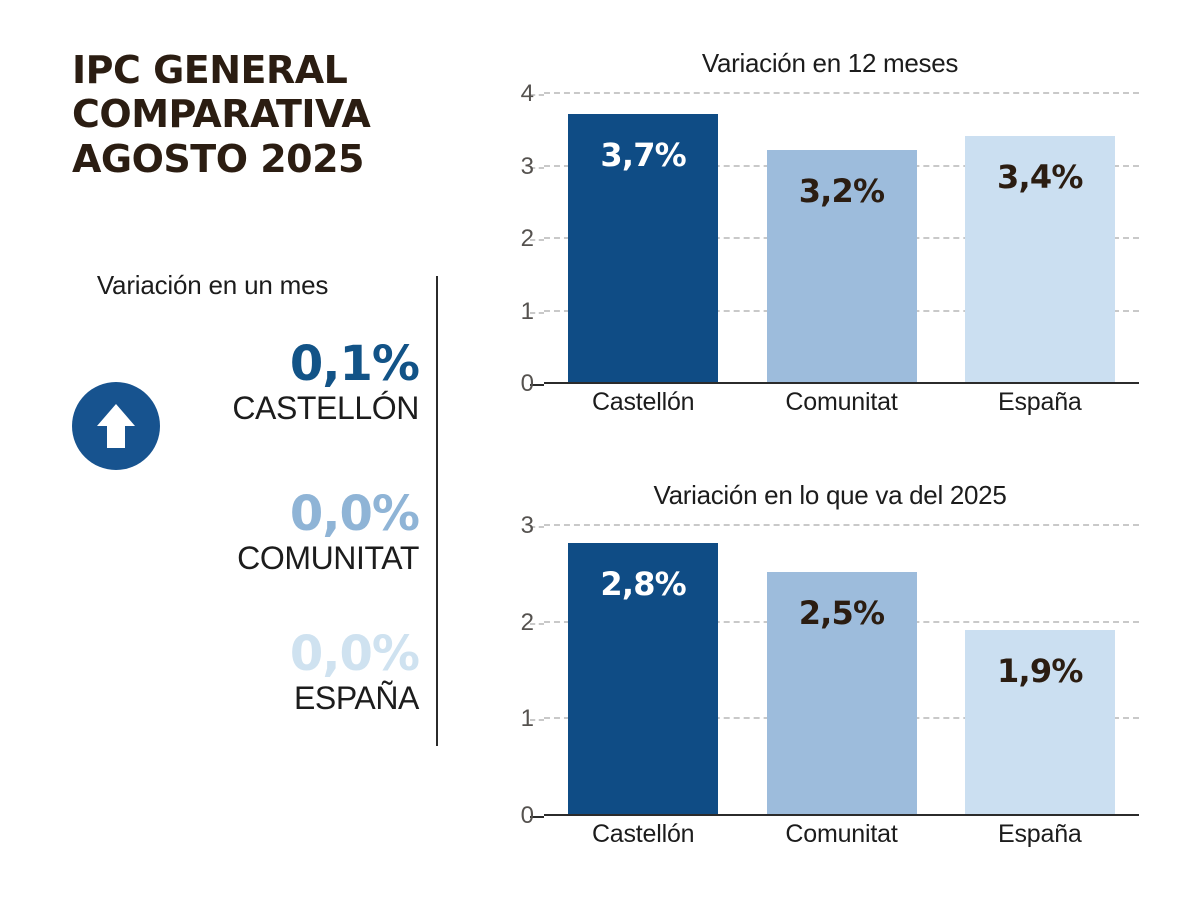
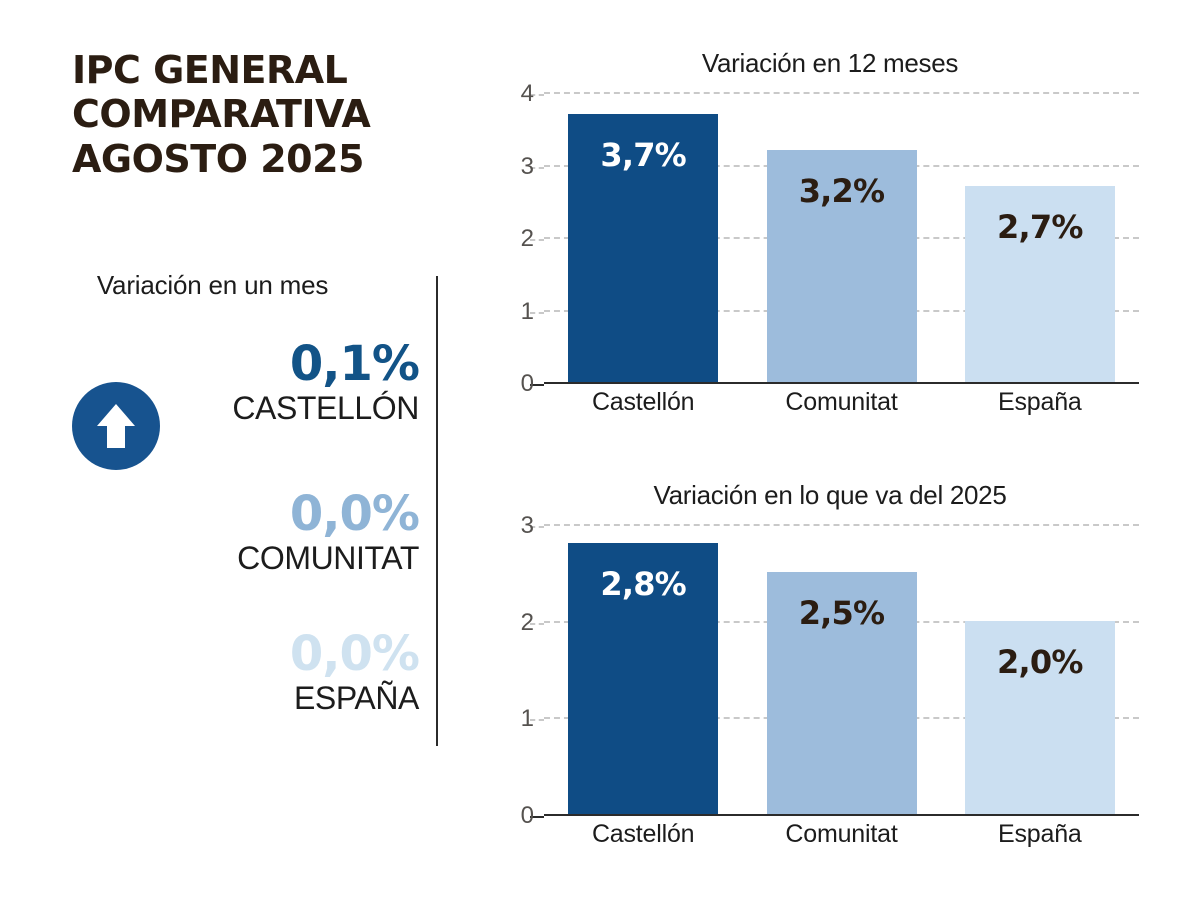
Variación en 12 meses/España: 3,4% -> 2,7%
Variación en lo que va del 2025/España: 1,9% -> 2,0%
